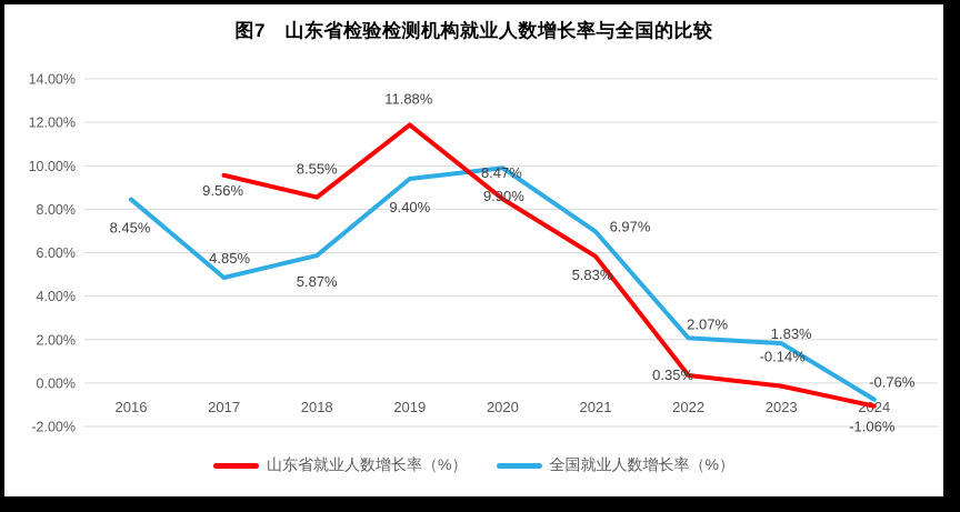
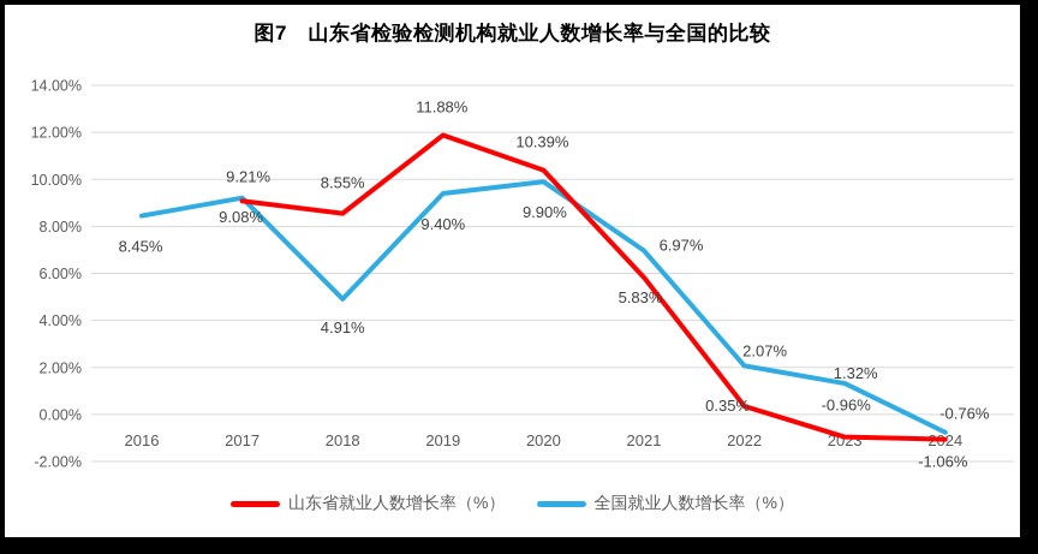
山东省就业人数增长率（%）/2017: 9.56% -> 9.08%
全国就业人数增长率（%）/2017: 4.85% -> 9.21%
全国就业人数增长率（%）/2018: 5.87% -> 4.91%
山东省就业人数增长率（%）/2020: 8.47% -> 10.39%
山东省就业人数增长率（%）/2023: -0.14% -> -0.96%
全国就业人数增长率（%）/2023: 1.83% -> 1.32%
